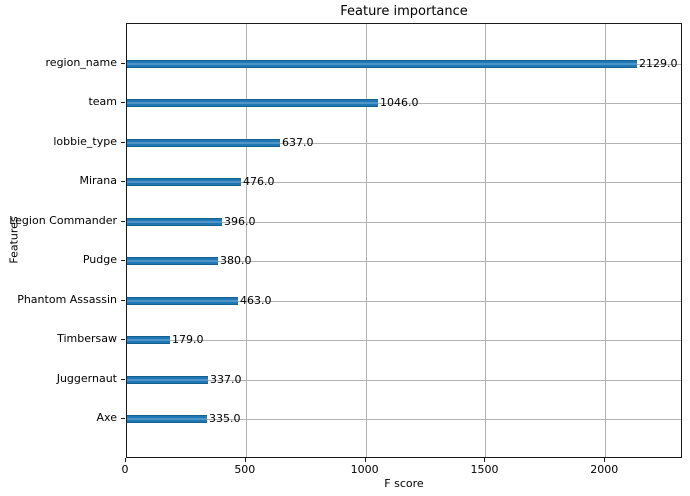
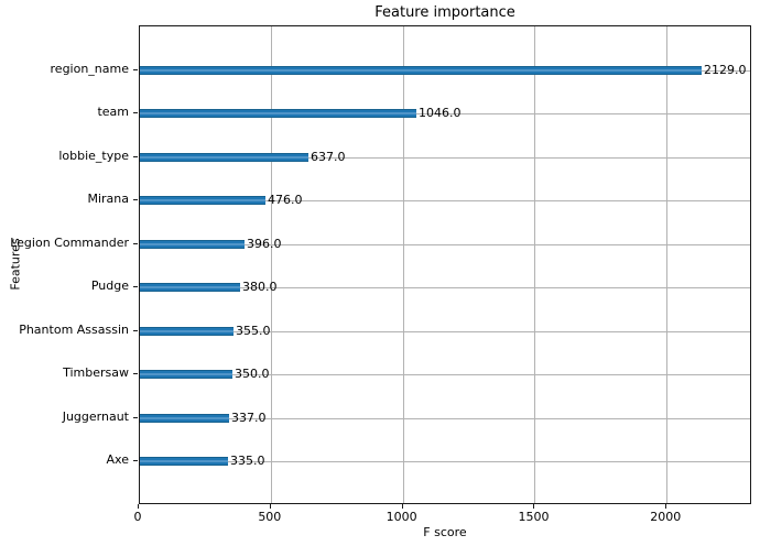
Phantom Assassin: 463.0 -> 355.0
Timbersaw: 179.0 -> 350.0
